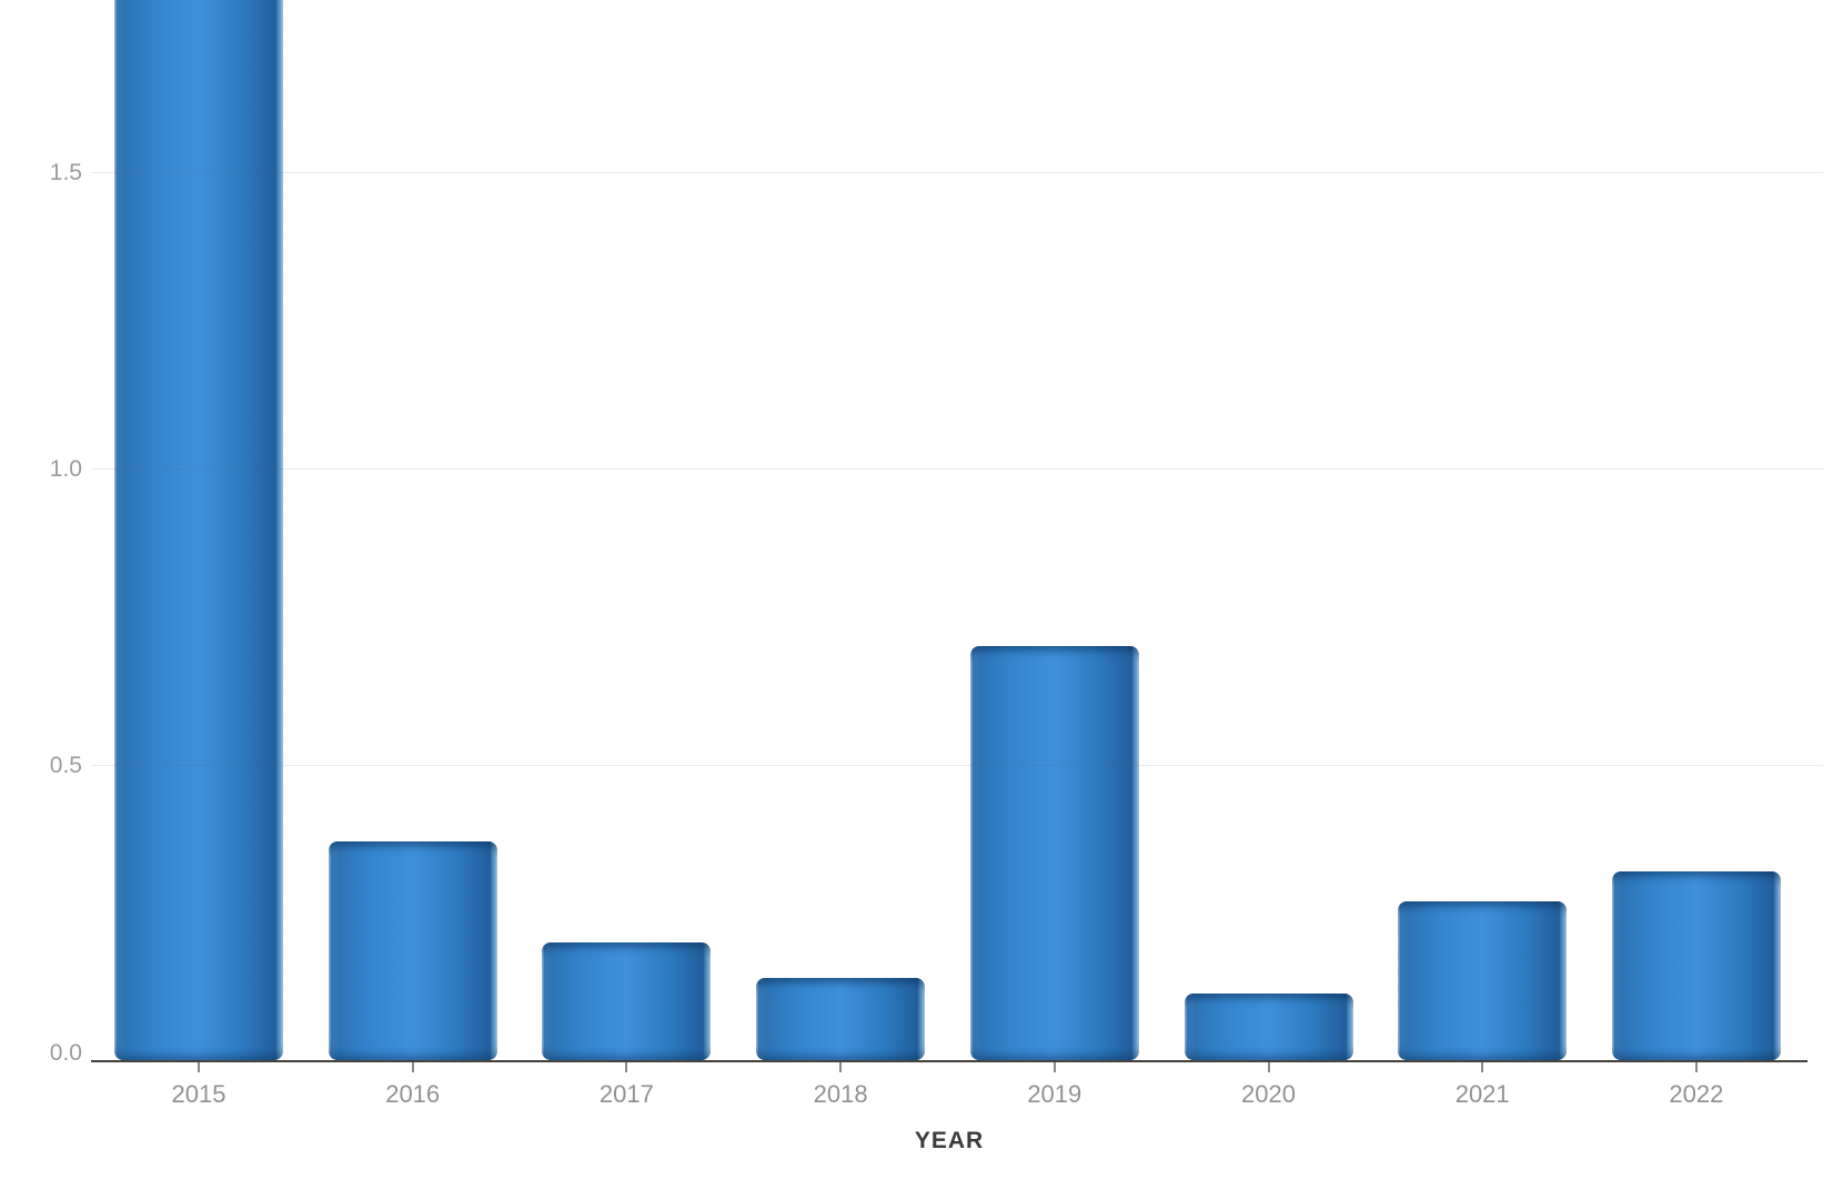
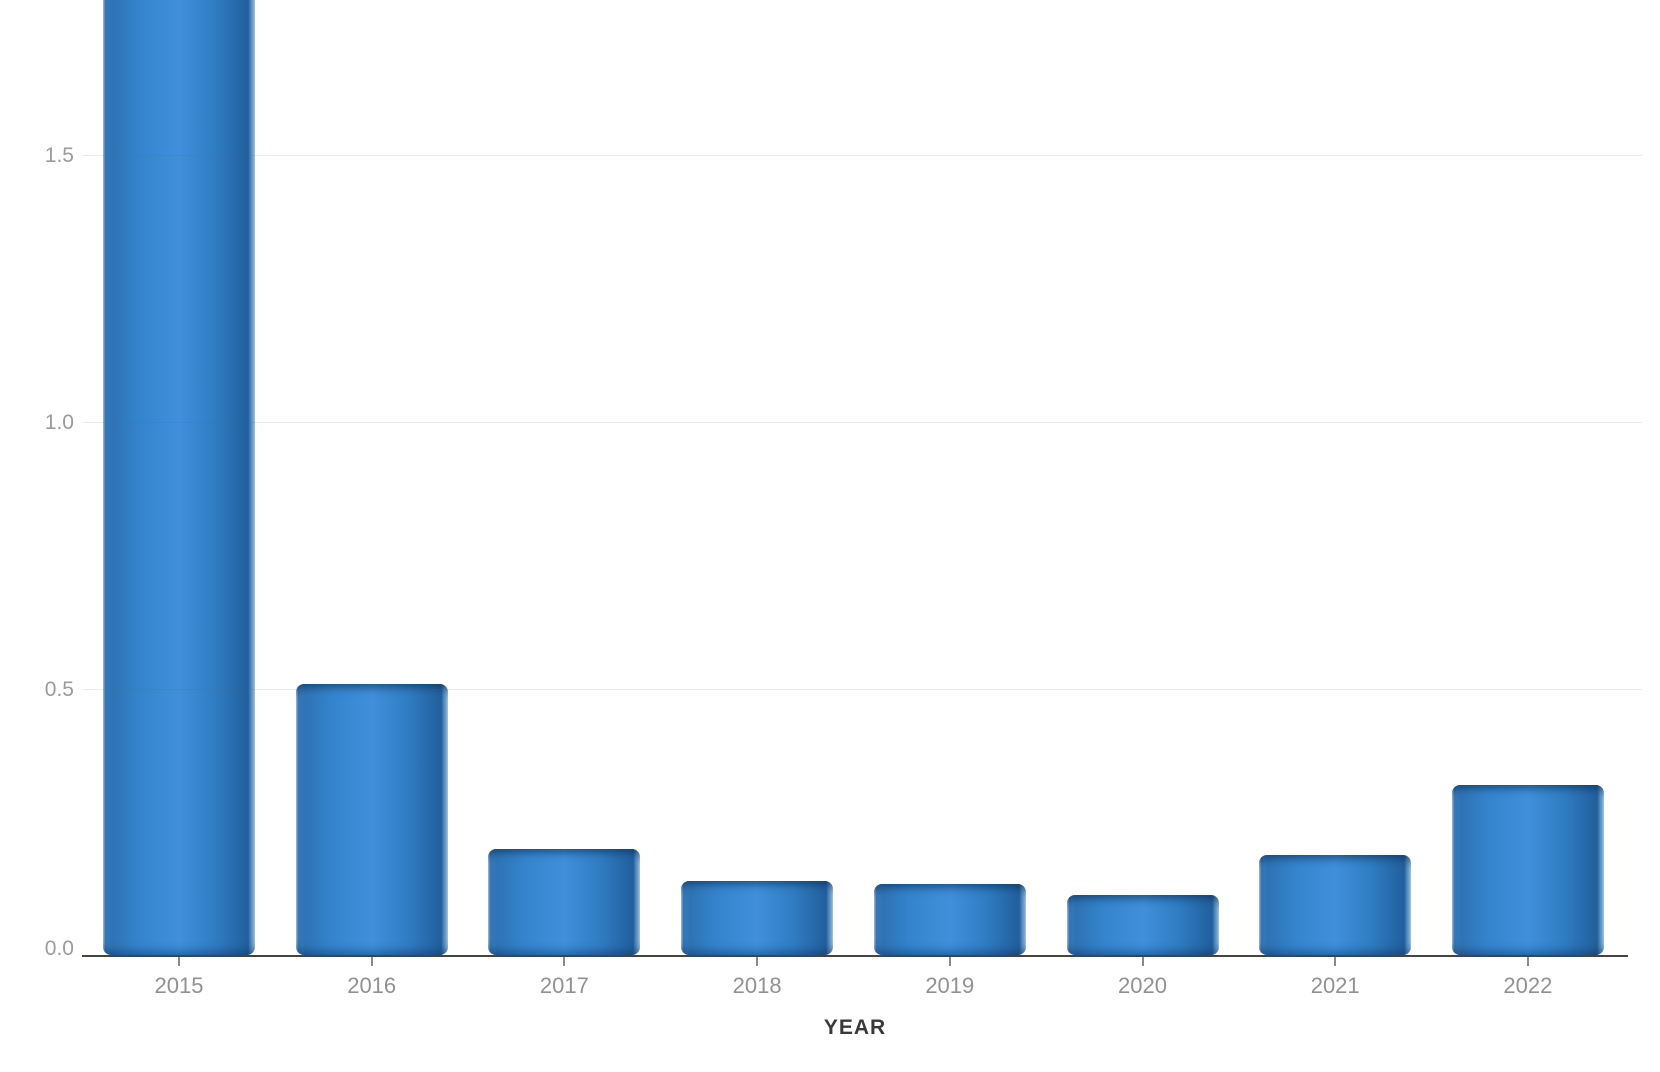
2016: 0.37 -> 0.51
2019: 0.70 -> 0.14
2021: 0.27 -> 0.19
